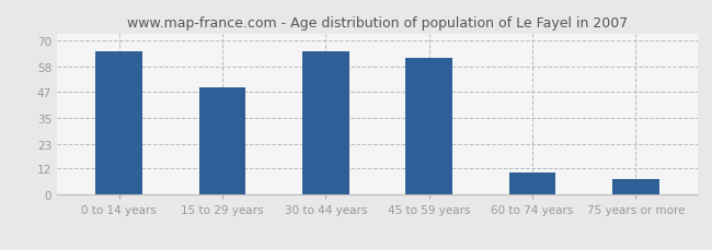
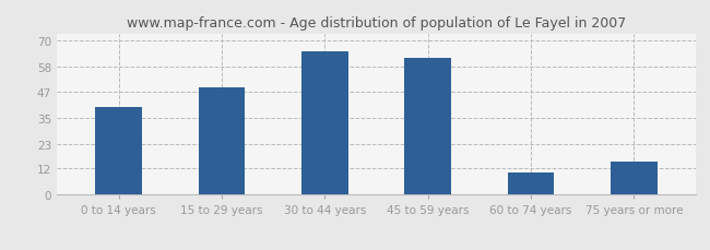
0 to 14 years: 65 -> 40
75 years or more: 7 -> 15
